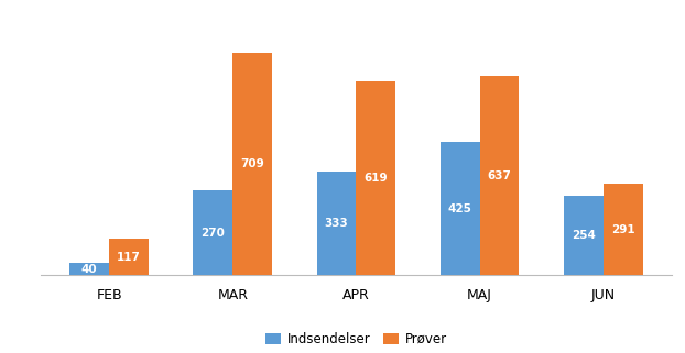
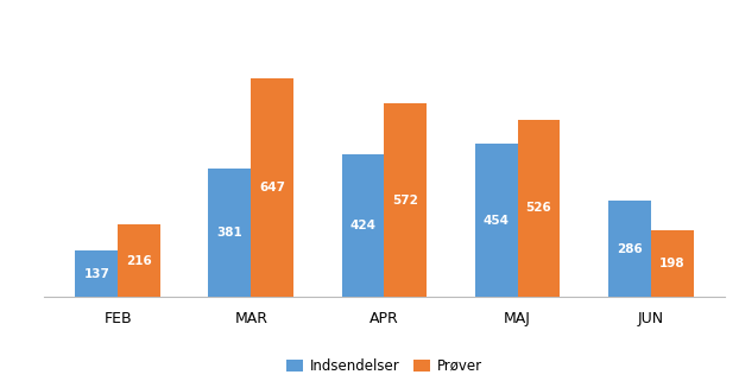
Indsendelser/FEB: 40 -> 137
Prøver/FEB: 117 -> 216
Indsendelser/MAR: 270 -> 381
Prøver/MAR: 709 -> 647
Indsendelser/APR: 333 -> 424
Prøver/APR: 619 -> 572
Indsendelser/MAJ: 425 -> 454
Prøver/MAJ: 637 -> 526
Indsendelser/JUN: 254 -> 286
Prøver/JUN: 291 -> 198
